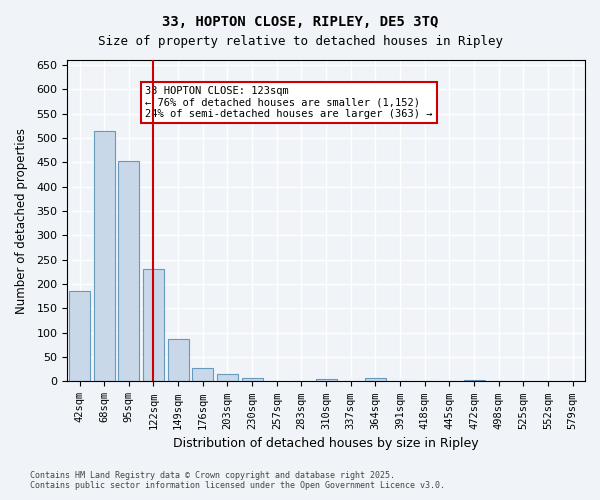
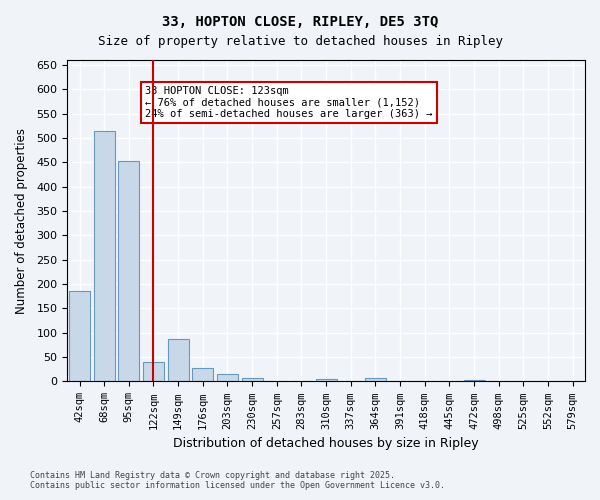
122sqm: 230 -> 40
